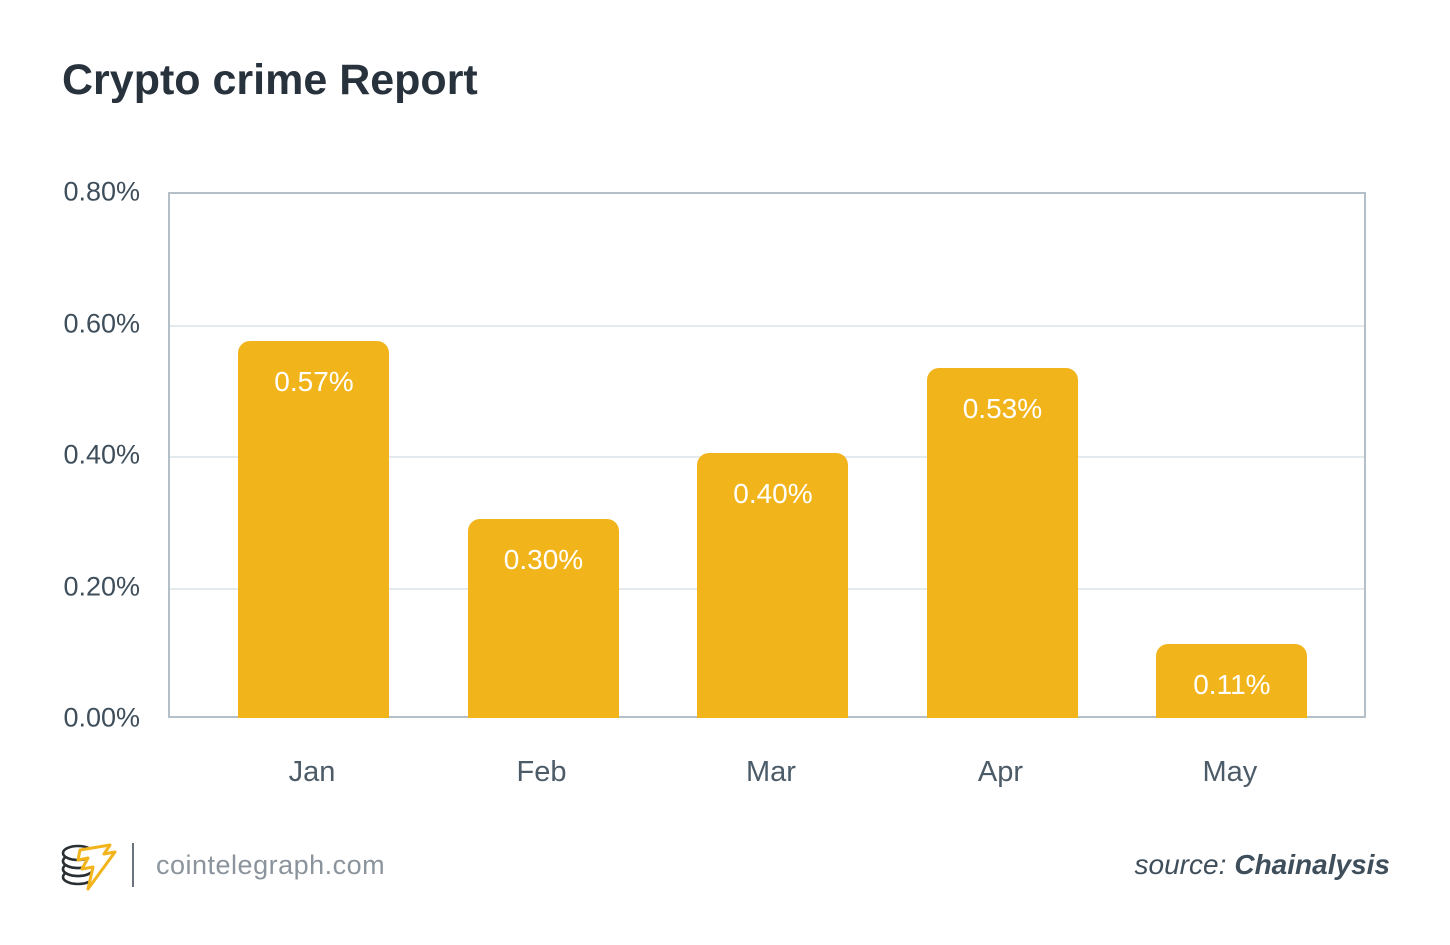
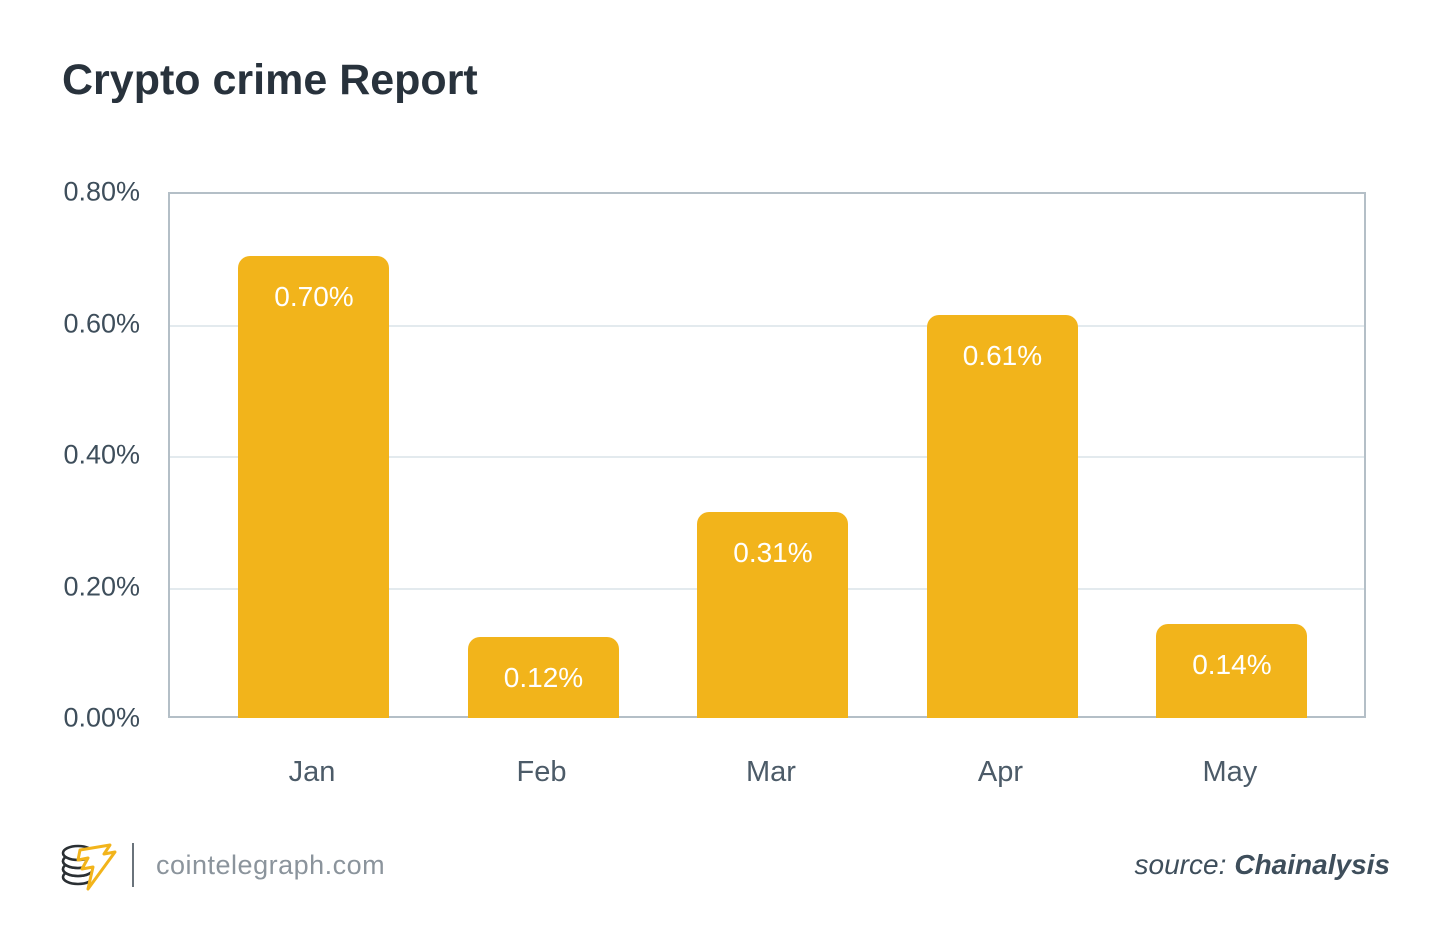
Jan: 0.57% -> 0.70%
Feb: 0.30% -> 0.12%
Mar: 0.40% -> 0.31%
Apr: 0.53% -> 0.61%
May: 0.11% -> 0.14%
